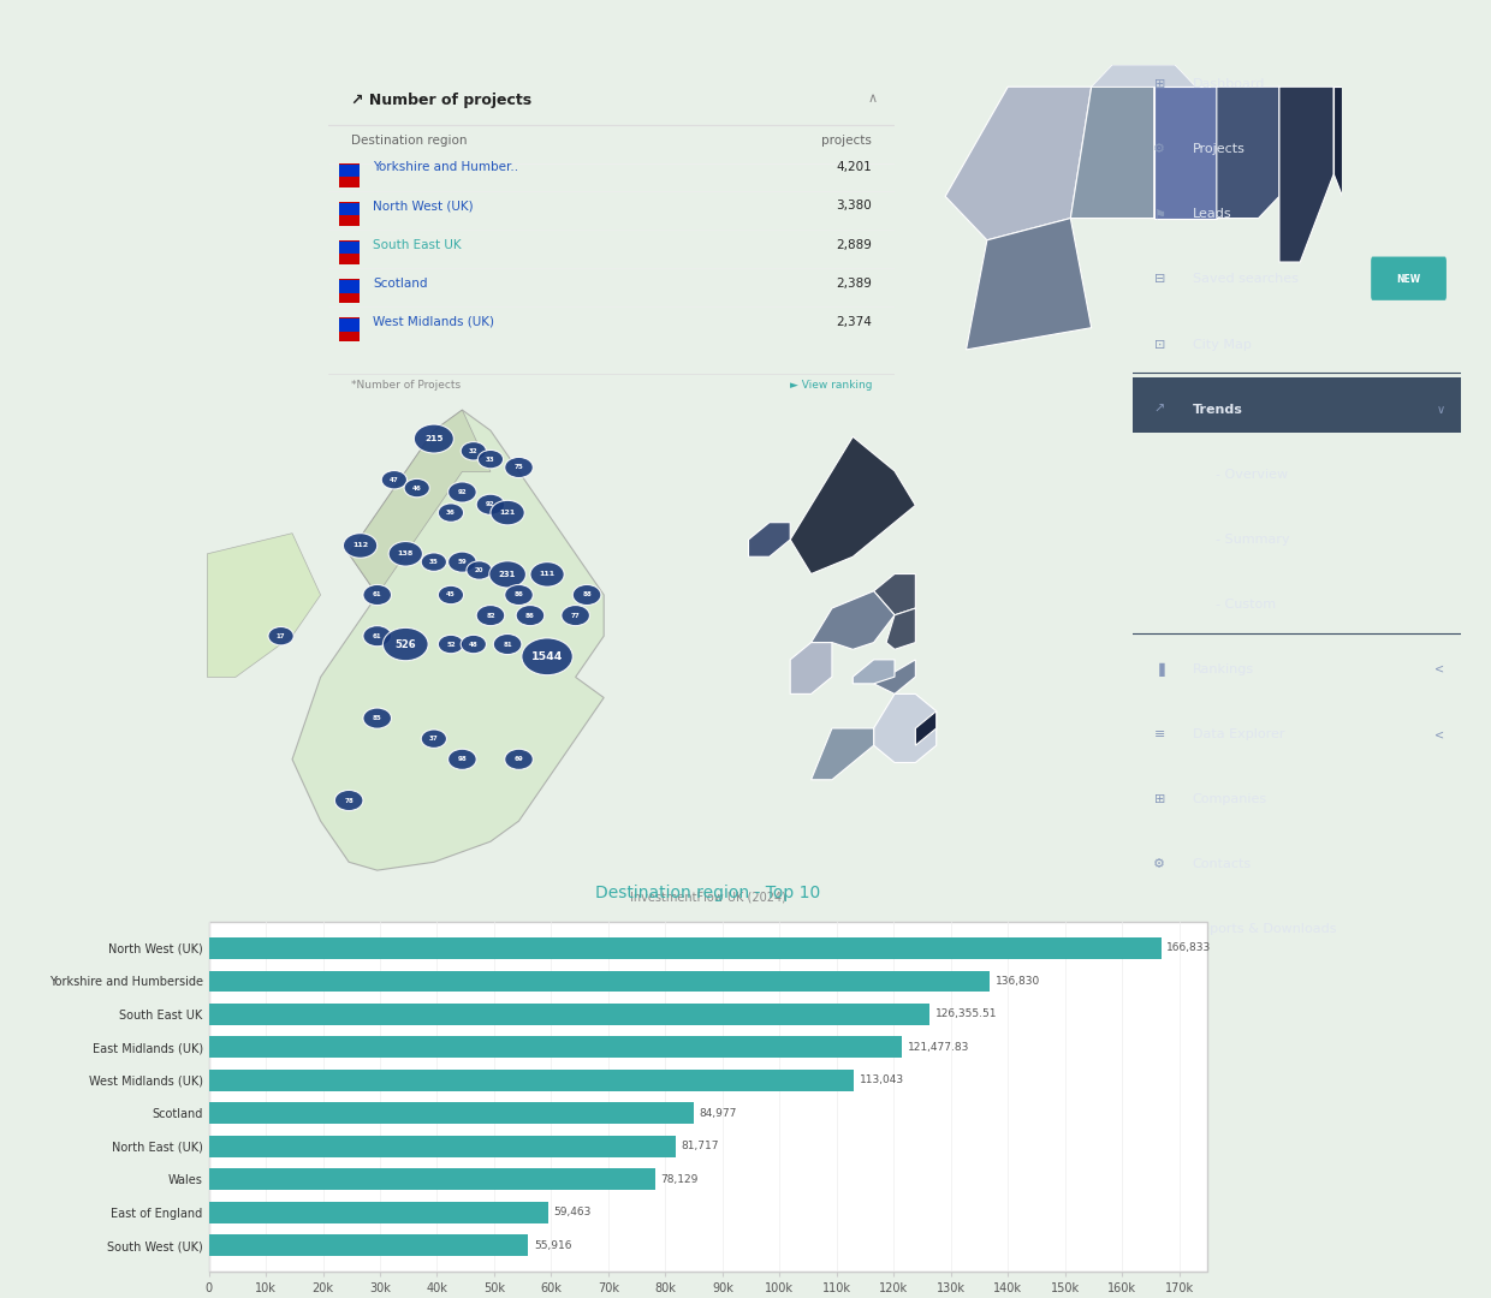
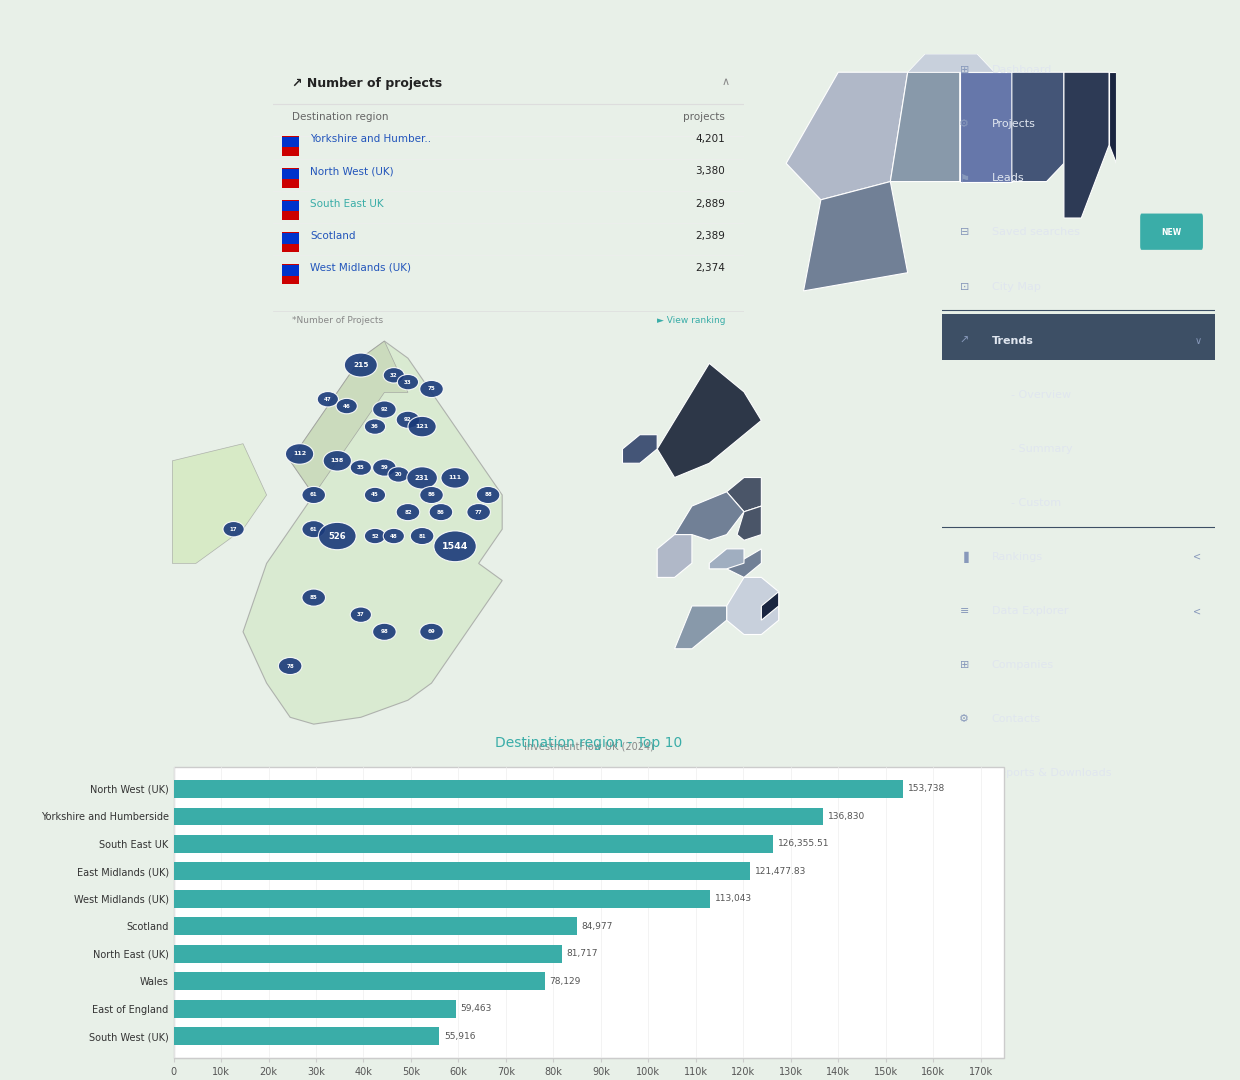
North West (UK): 166,833 -> 153,738
